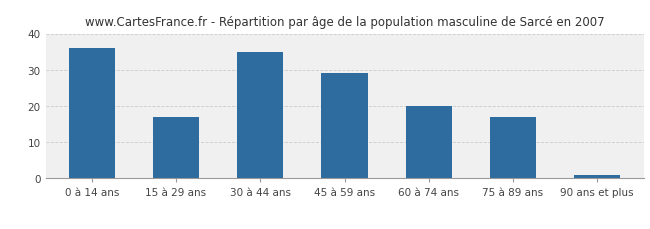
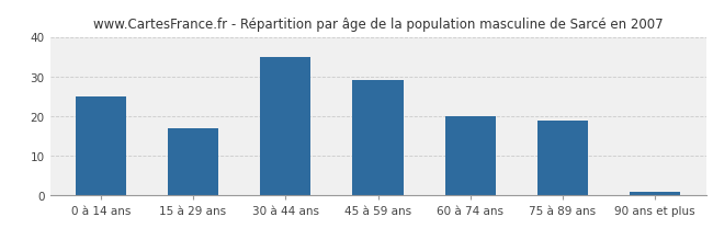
0 à 14 ans: 36 -> 25
75 à 89 ans: 17 -> 19
